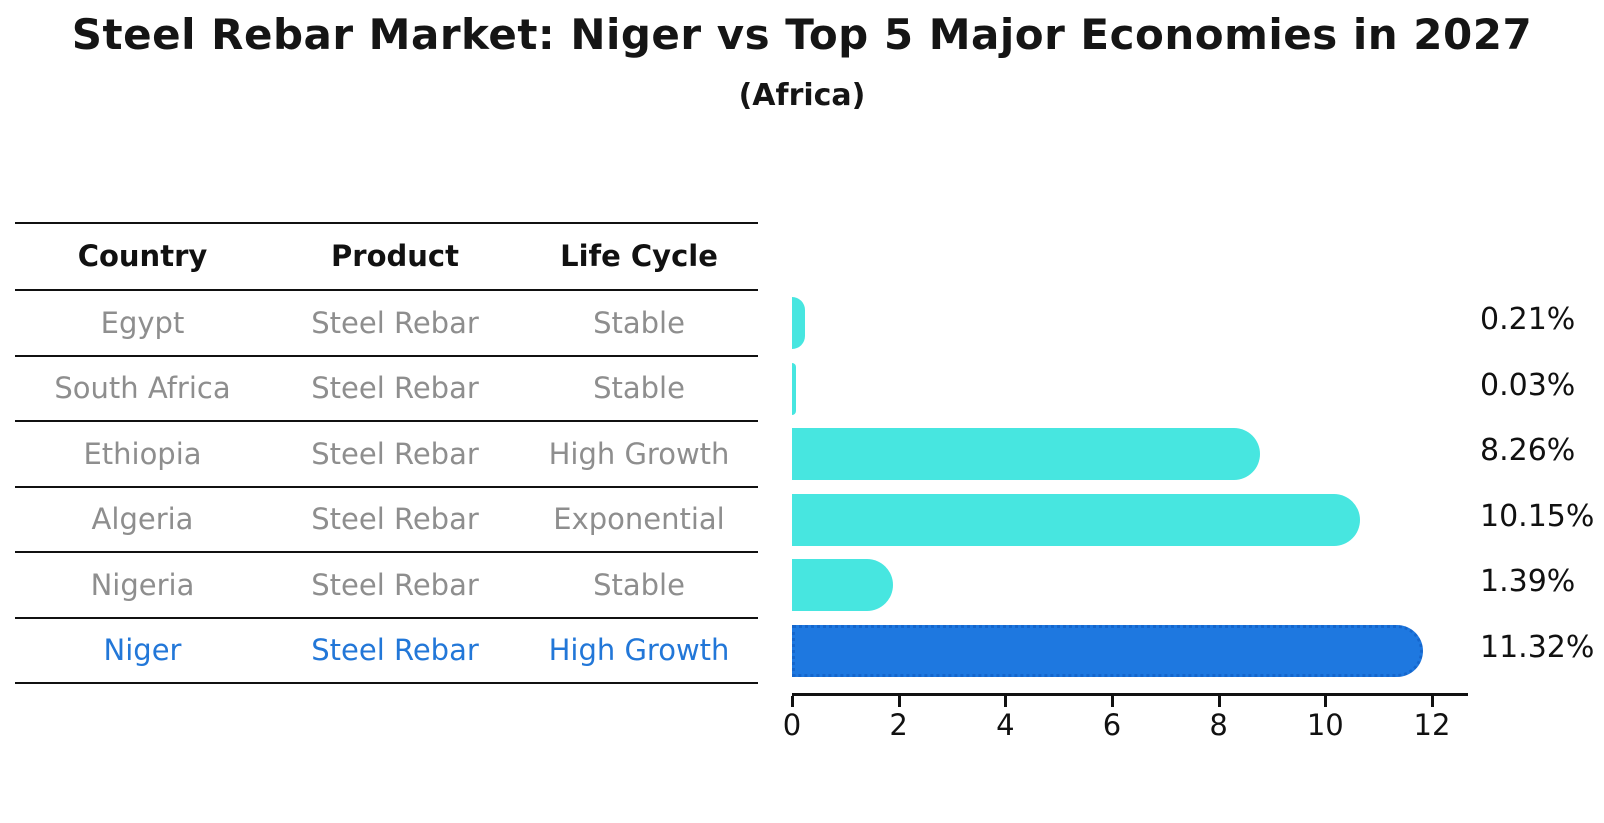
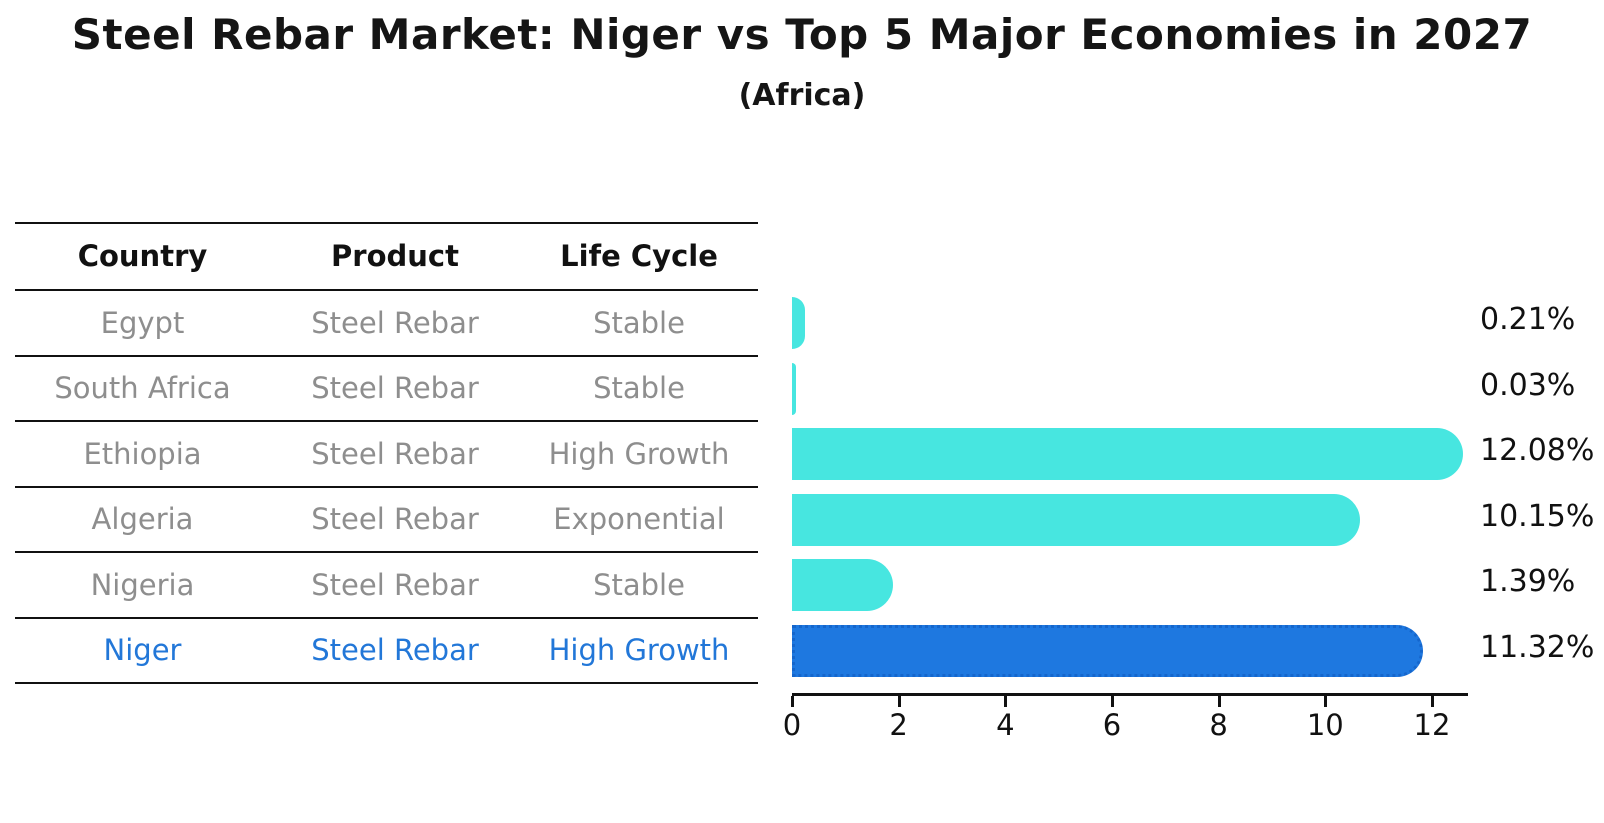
Ethiopia: 8.26% -> 12.08%
